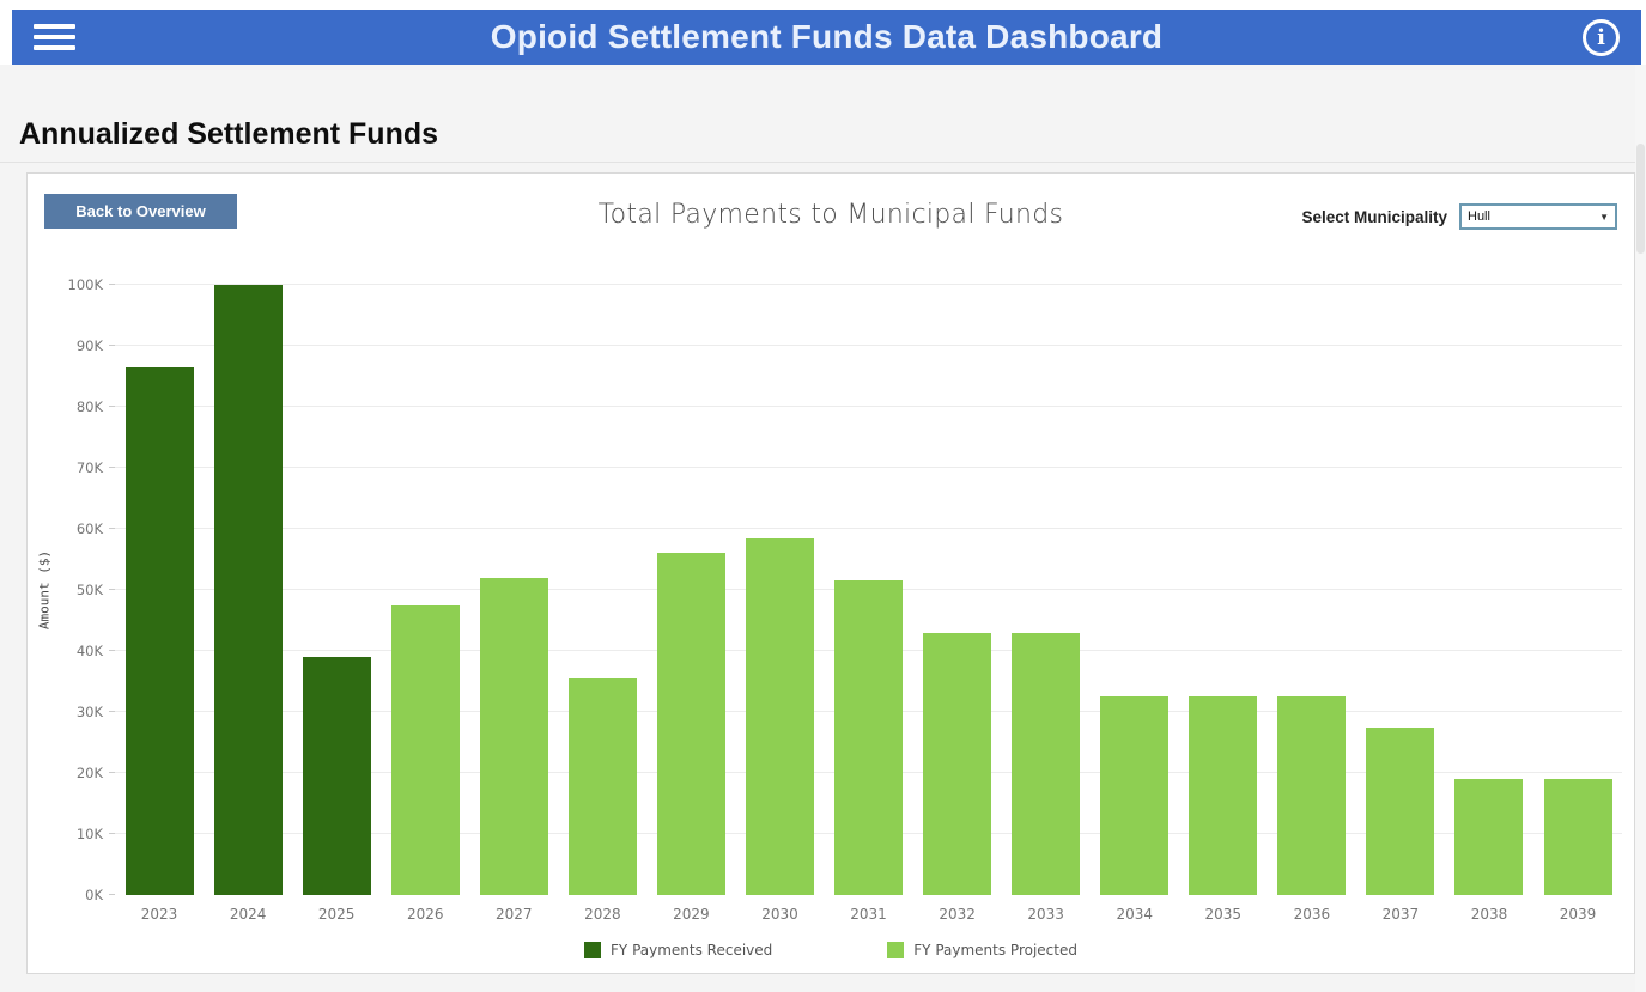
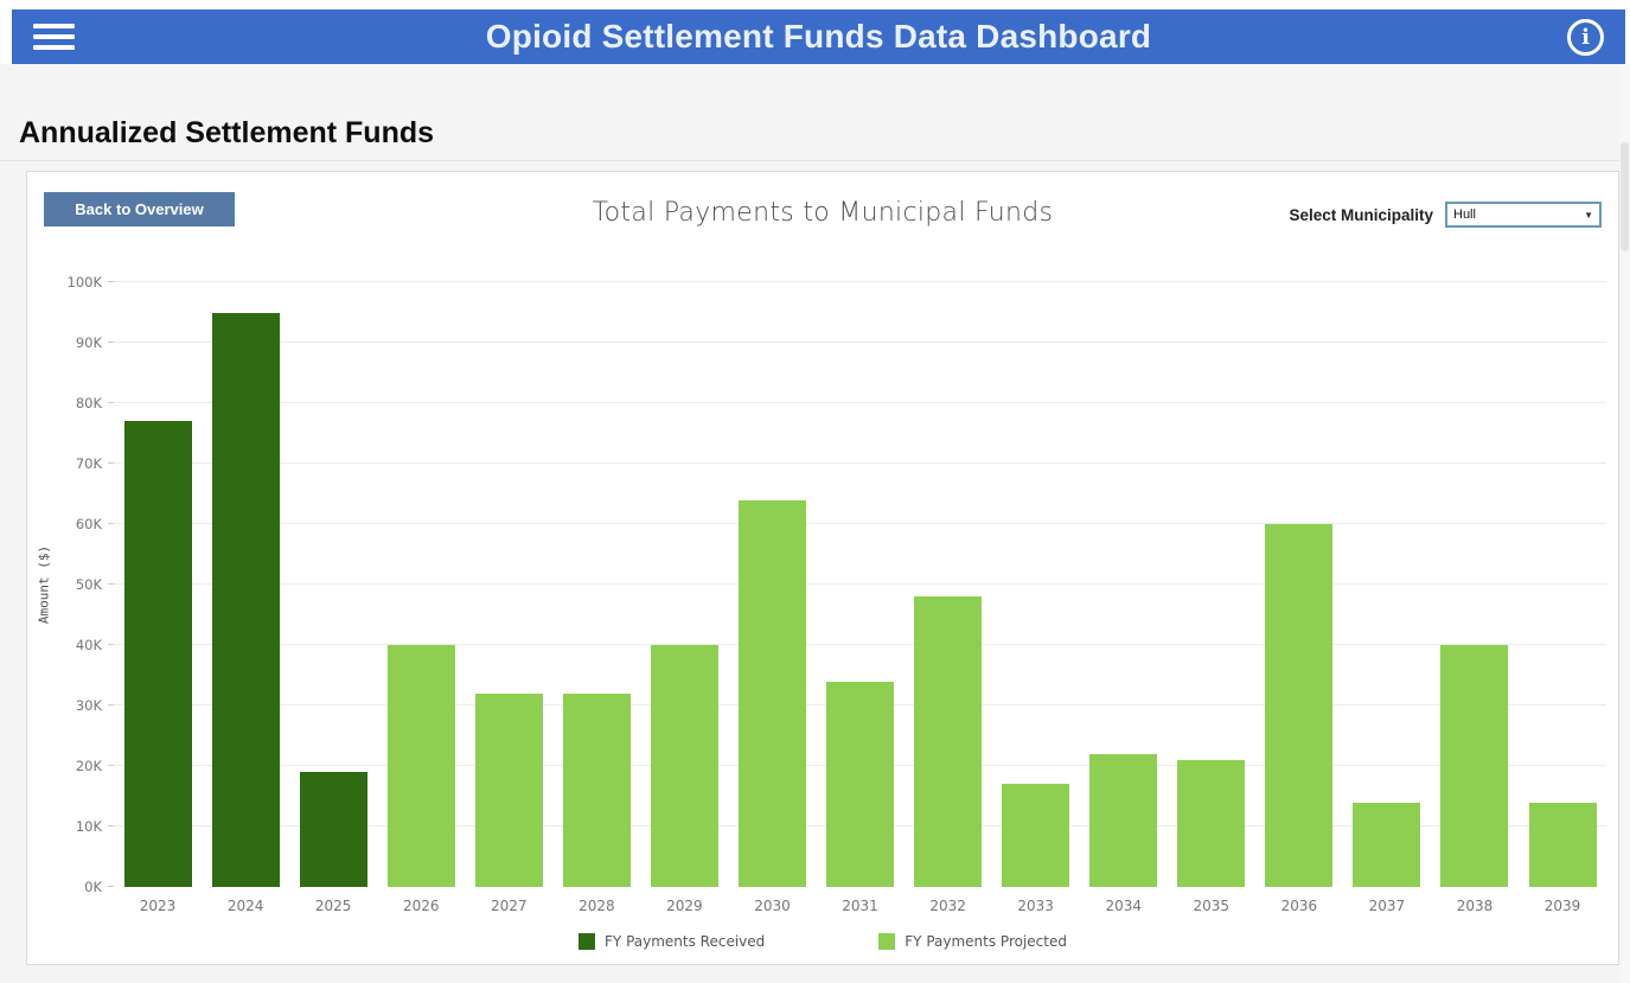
FY Payments Received/2023: 86K -> 77K
FY Payments Received/2024: 100K -> 95K
FY Payments Received/2025: 39K -> 19K
FY Payments Projected/2026: 48K -> 40K
FY Payments Projected/2027: 52K -> 32K
FY Payments Projected/2028: 36K -> 32K
FY Payments Projected/2029: 56K -> 40K
FY Payments Projected/2030: 58K -> 64K
FY Payments Projected/2031: 52K -> 34K
FY Payments Projected/2032: 43K -> 48K
FY Payments Projected/2033: 43K -> 17K
FY Payments Projected/2034: 32K -> 22K
FY Payments Projected/2035: 32K -> 21K
FY Payments Projected/2036: 32K -> 60K
FY Payments Projected/2037: 28K -> 14K
FY Payments Projected/2038: 19K -> 40K
FY Payments Projected/2039: 19K -> 14K
